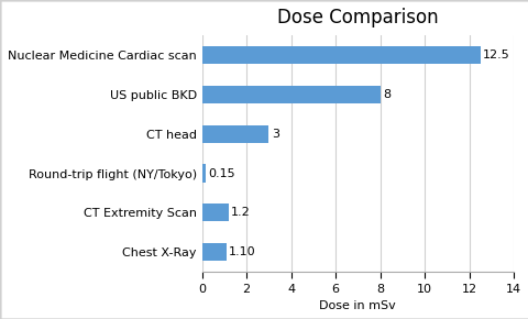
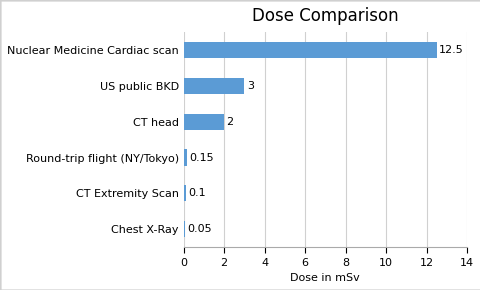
US public BKD: 8 -> 3
CT head: 3 -> 2
CT Extremity Scan: 1.2 -> 0.1
Chest X-Ray: 1.10 -> 0.05
